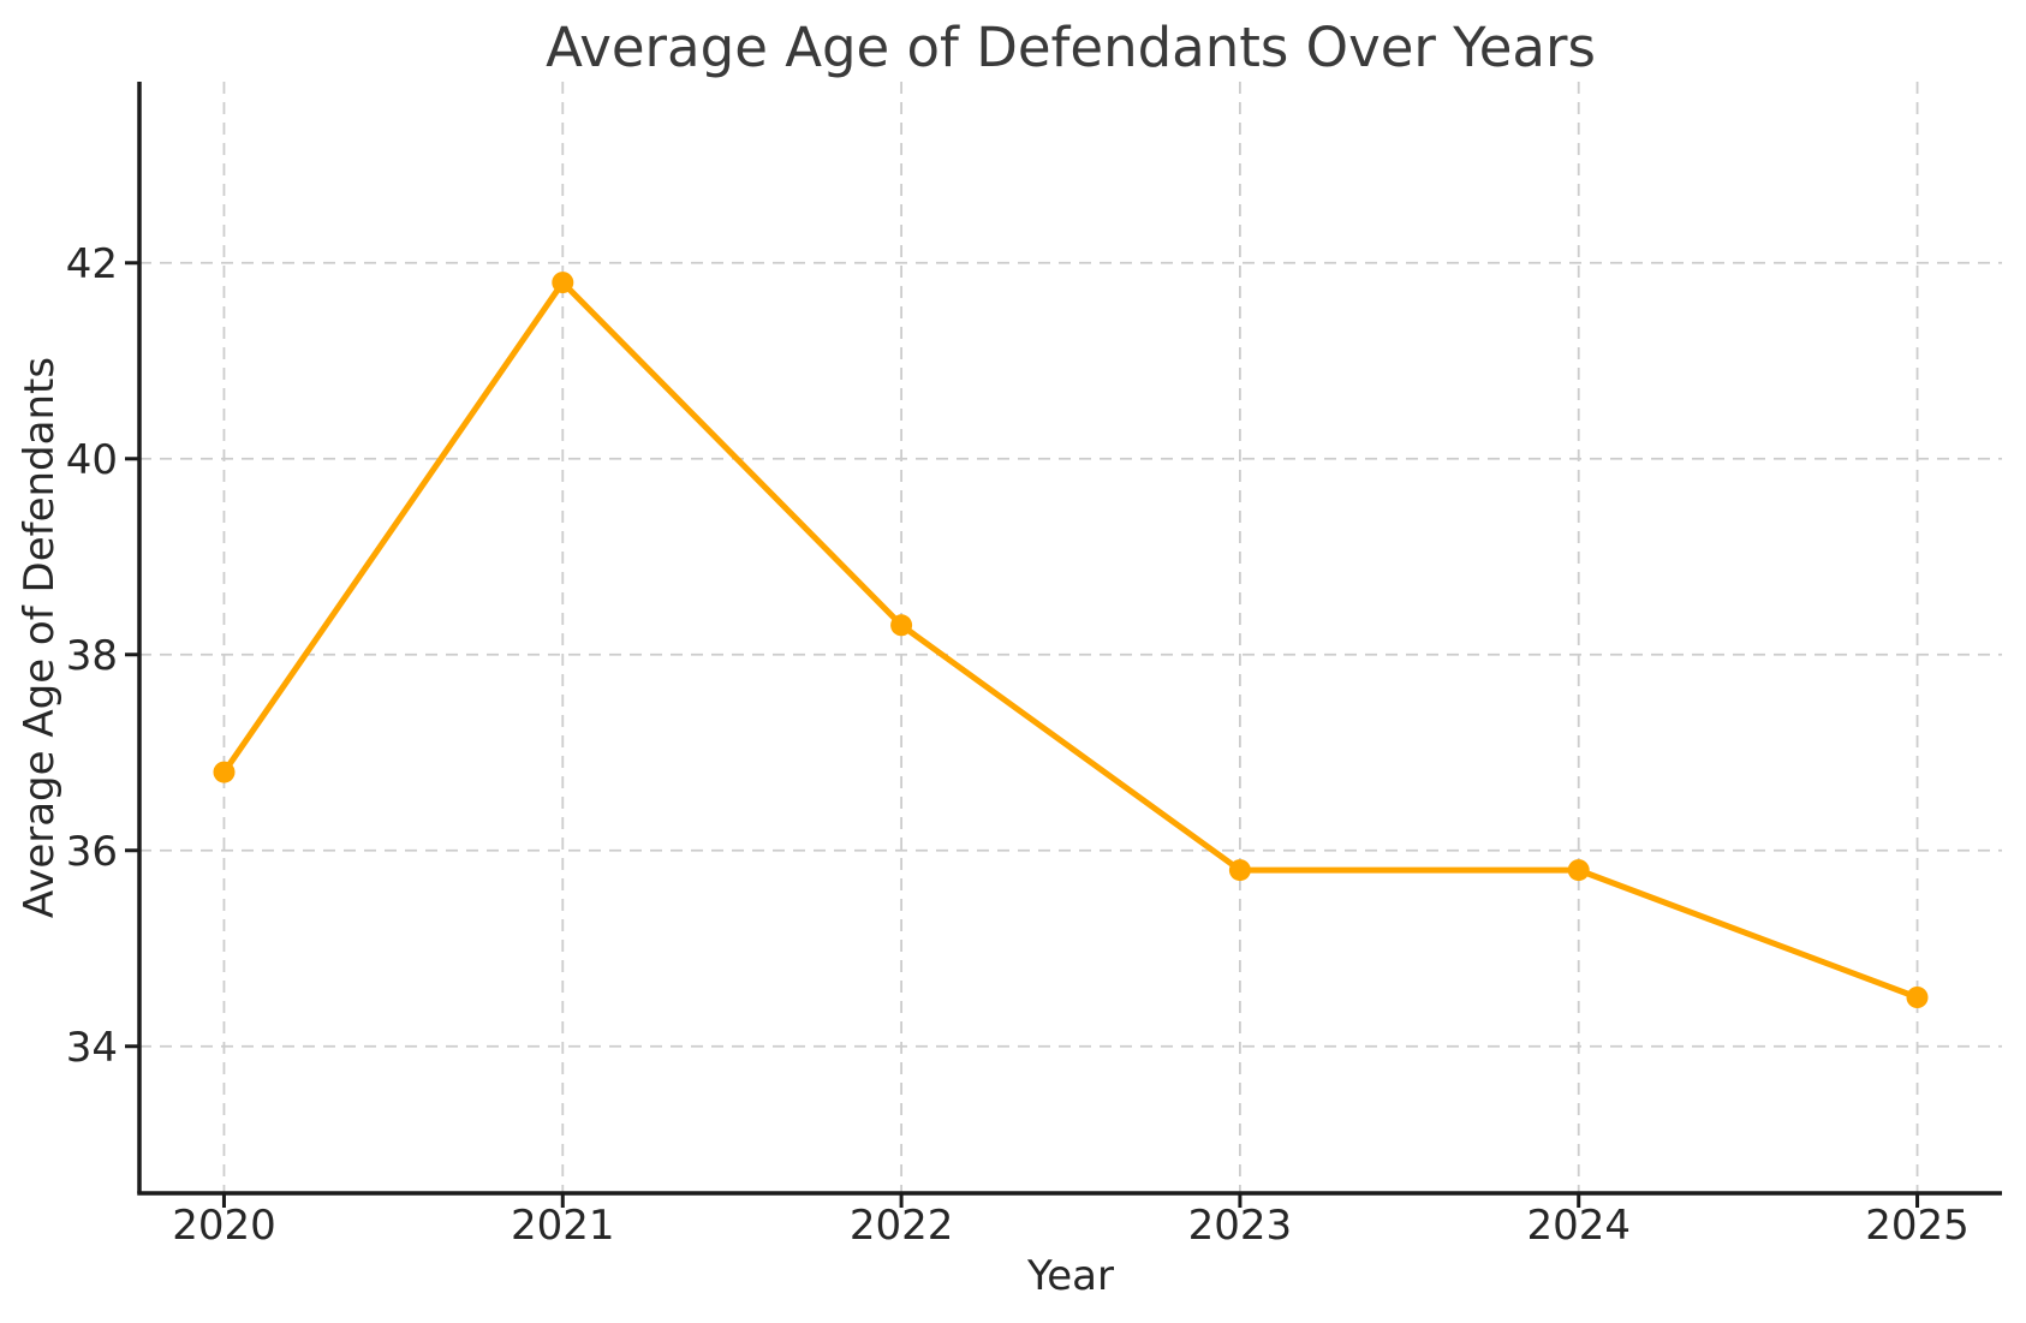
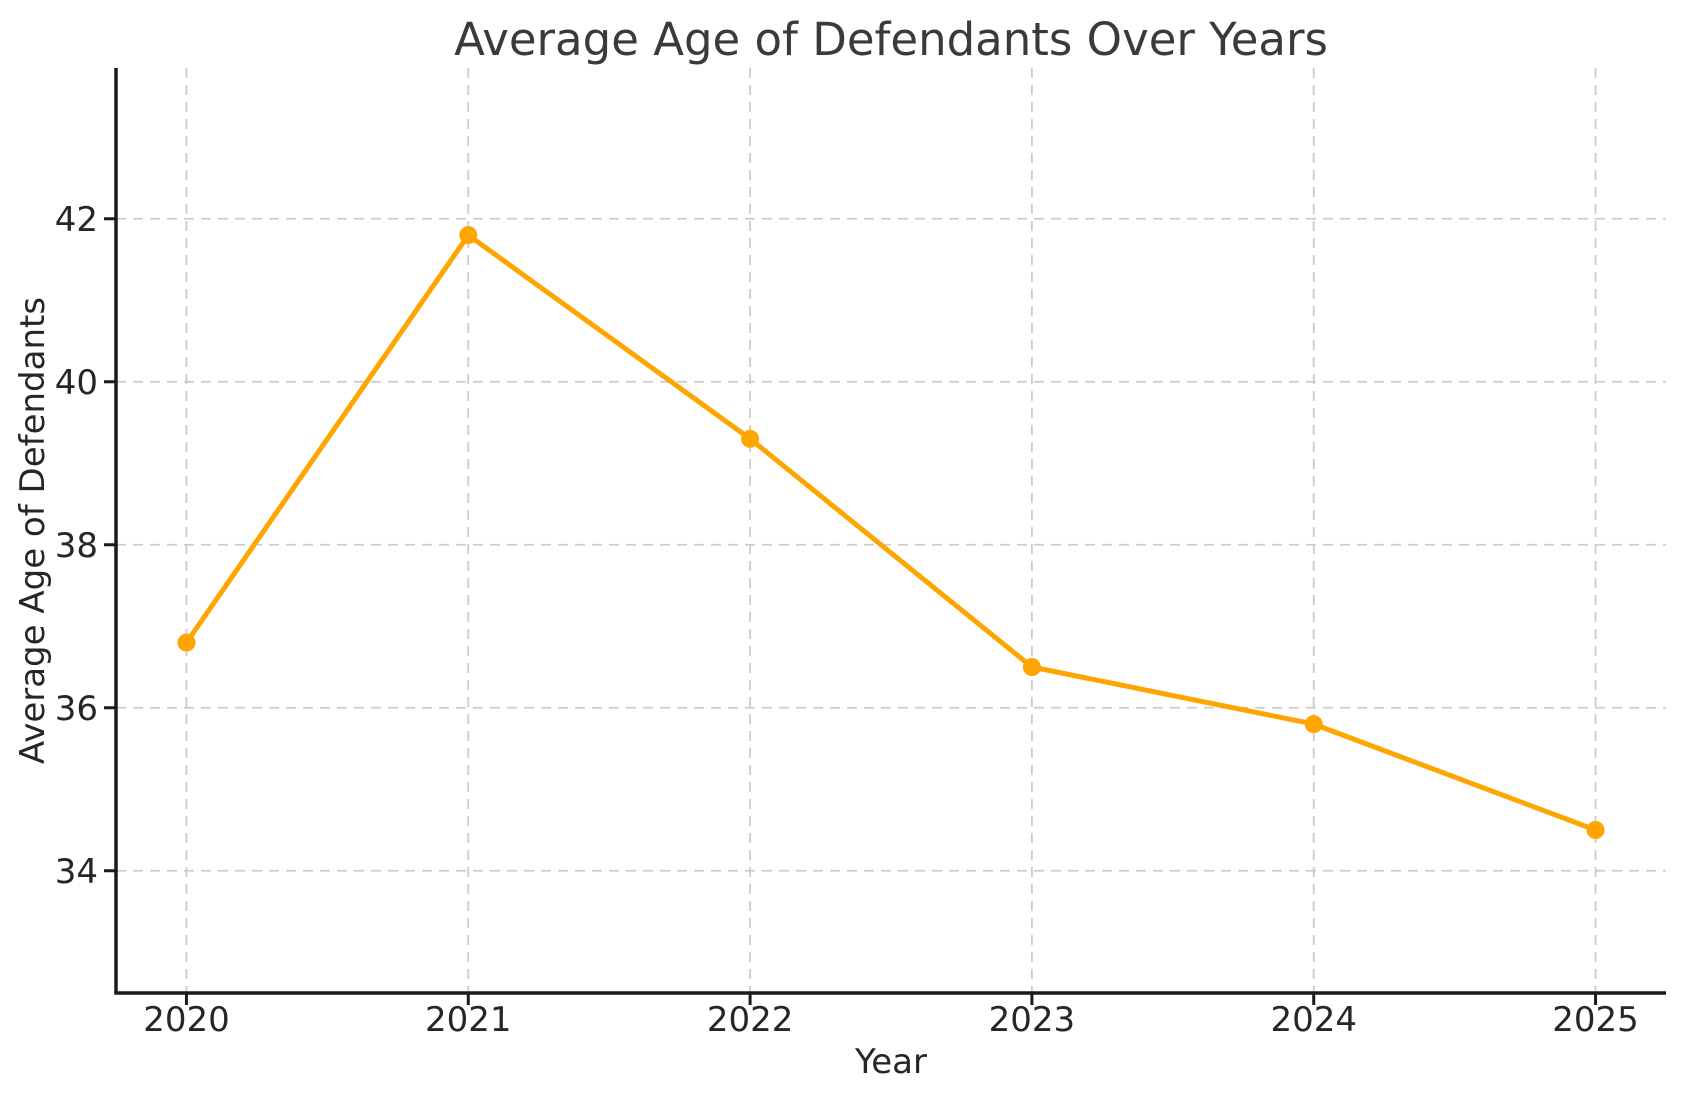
2022: 38.3 -> 39.3
2023: 35.8 -> 36.5
